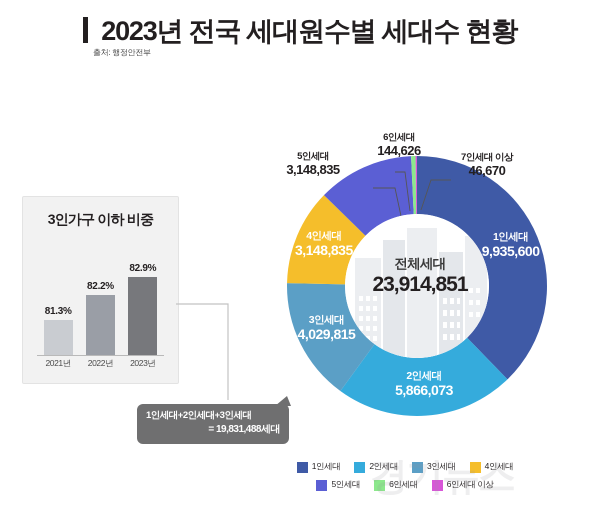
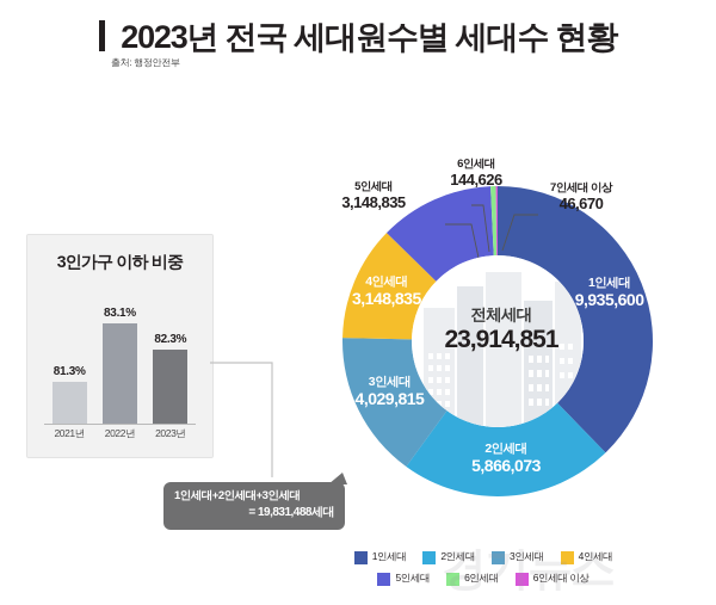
3인가구 이하 비중/2022년: 82.2% -> 83.1%
3인가구 이하 비중/2023년: 82.9% -> 82.3%
